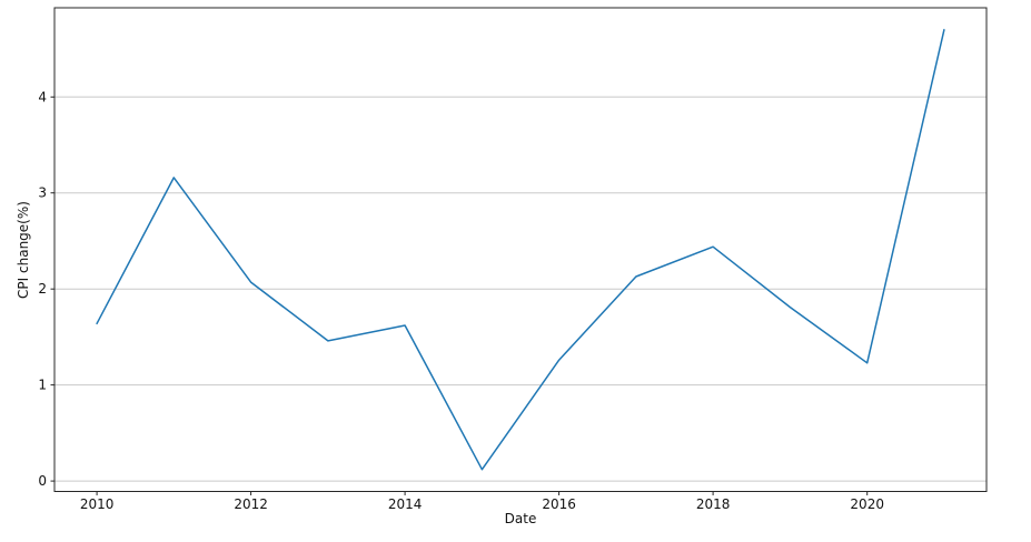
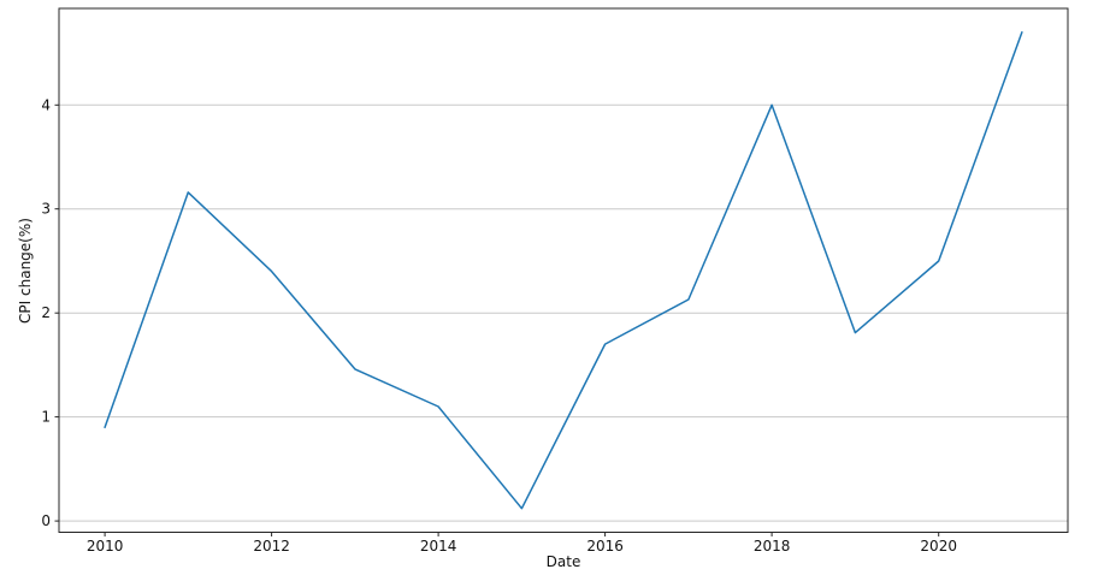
2010: 1.6 -> 0.9
2012: 2.1 -> 2.4
2014: 1.6 -> 1.1
2016: 1.3 -> 1.7
2018: 2.4 -> 4.0
2020: 1.2 -> 2.5
